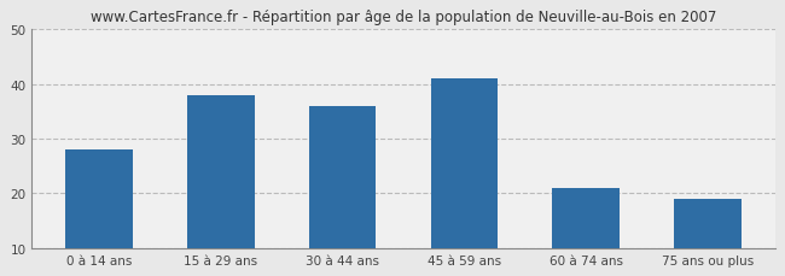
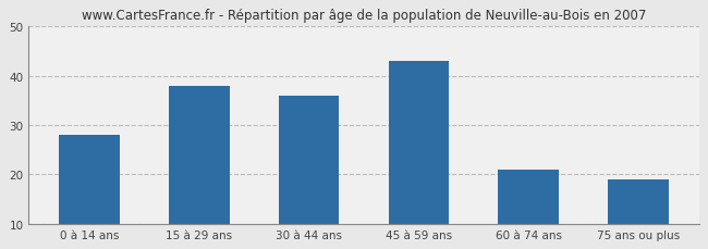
45 à 59 ans: 41 -> 43
